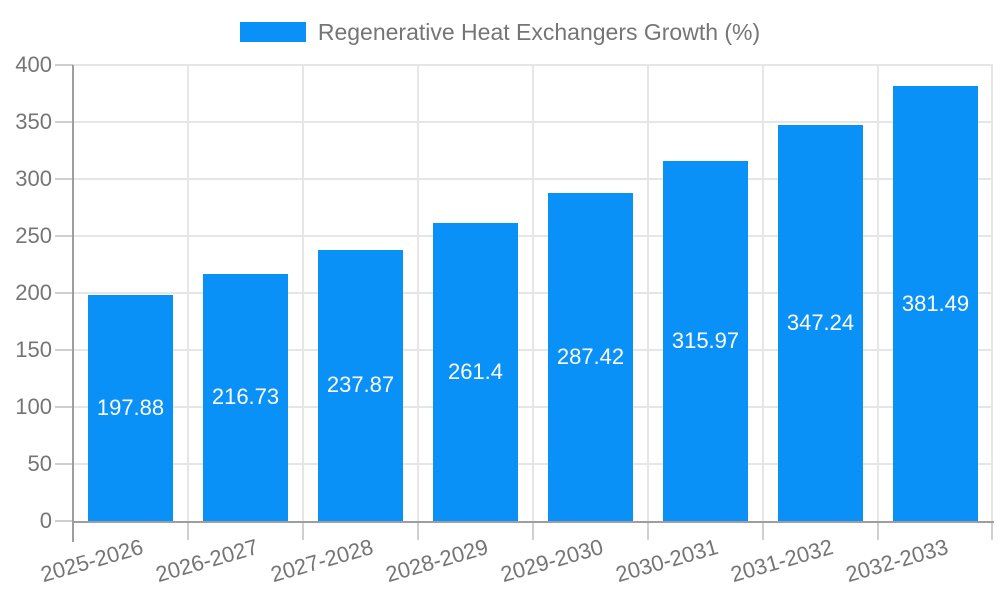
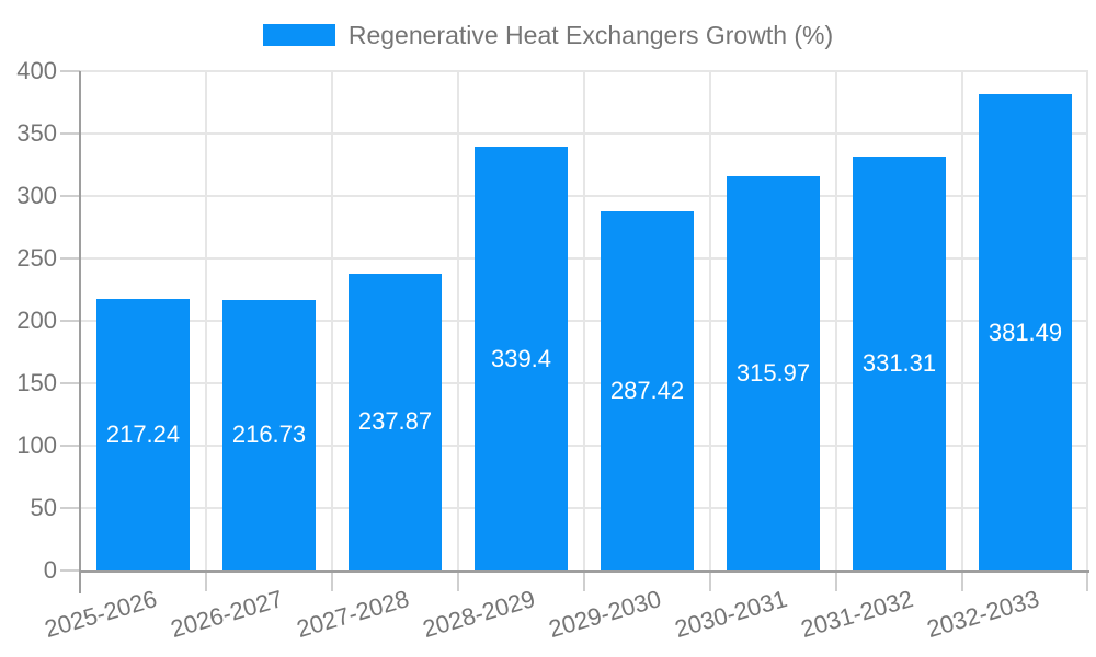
2025-2026: 197.88 -> 217.24
2028-2029: 261.4 -> 339.4
2031-2032: 347.24 -> 331.31
